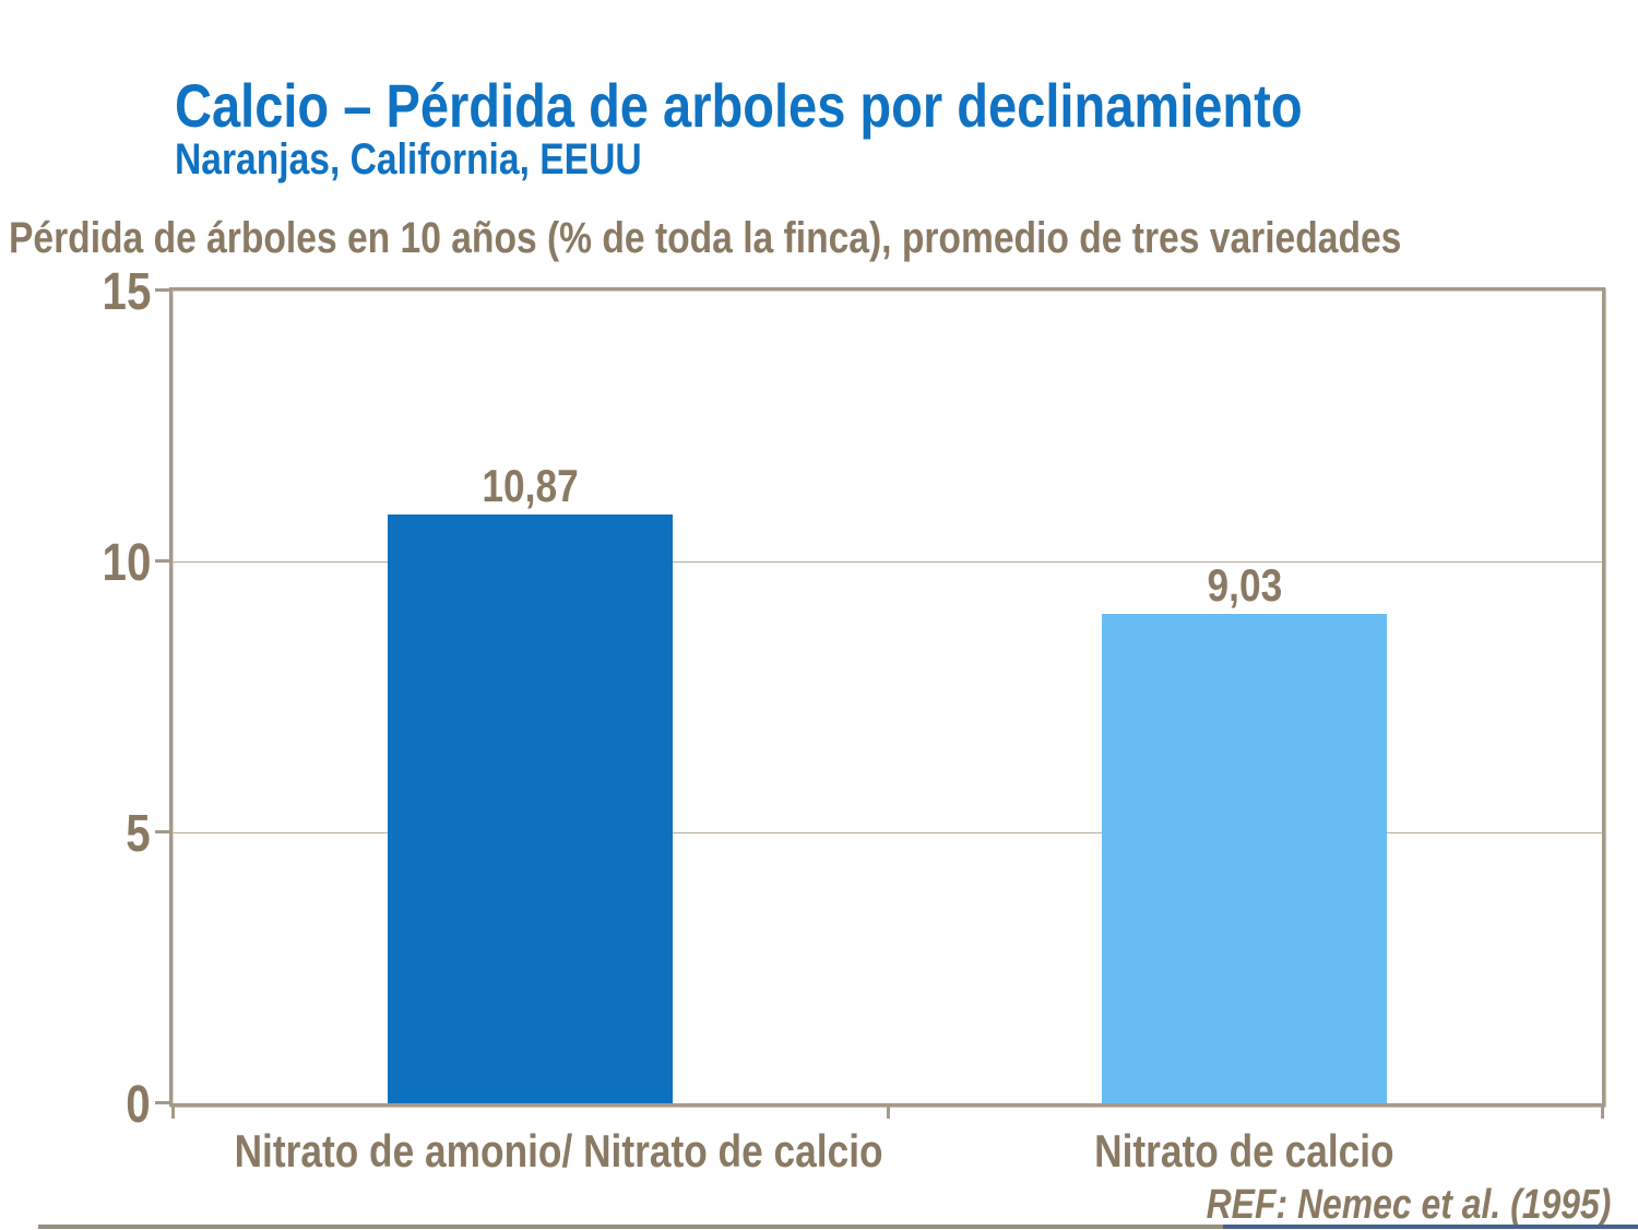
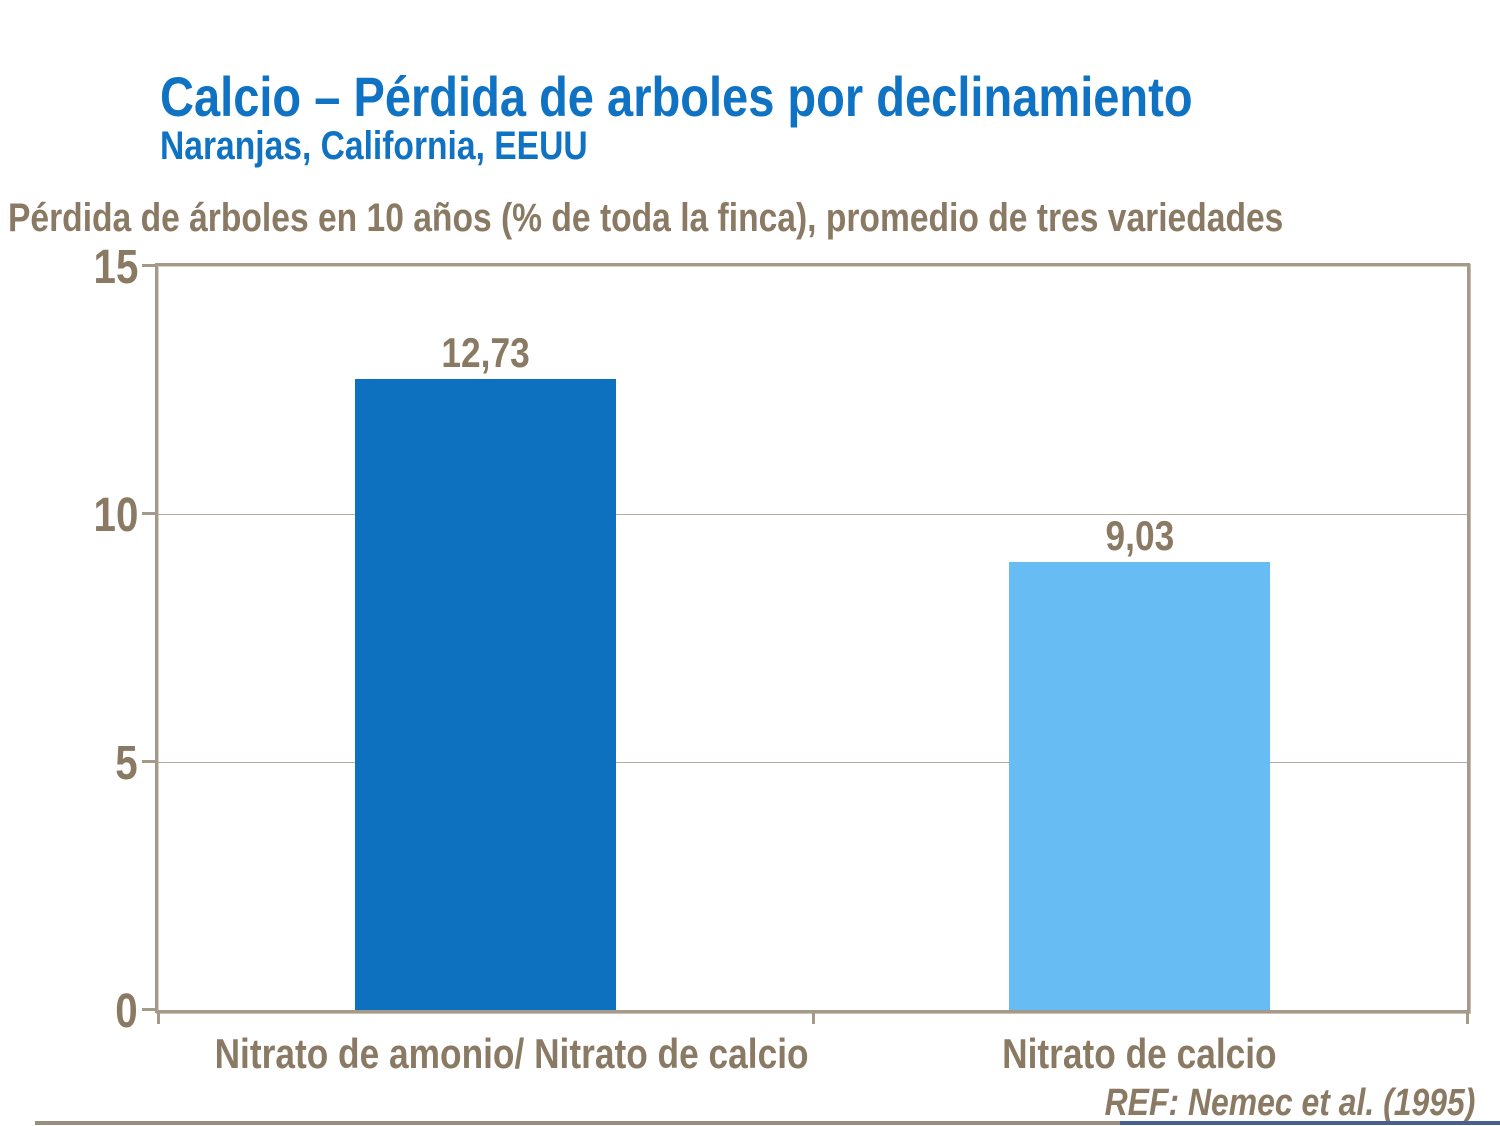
Nitrato de amonio/ Nitrato de calcio: 10,87 -> 12,73
